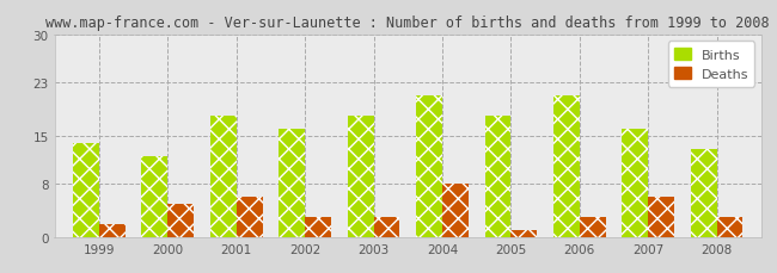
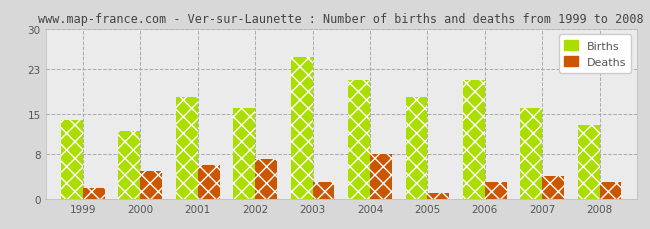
Deaths/2002: 3 -> 7
Births/2003: 18 -> 25
Deaths/2007: 6 -> 4
